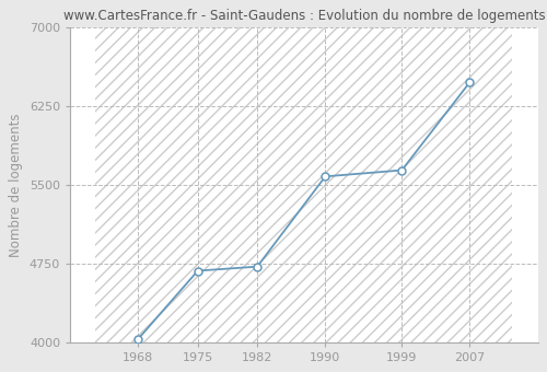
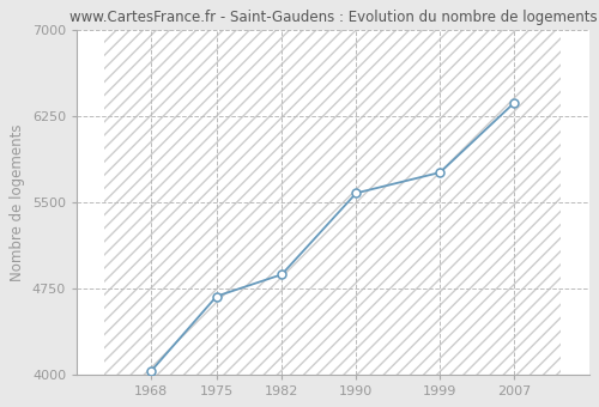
1982: 4720 -> 4870
1999: 5640 -> 5760
2007: 6480 -> 6370
